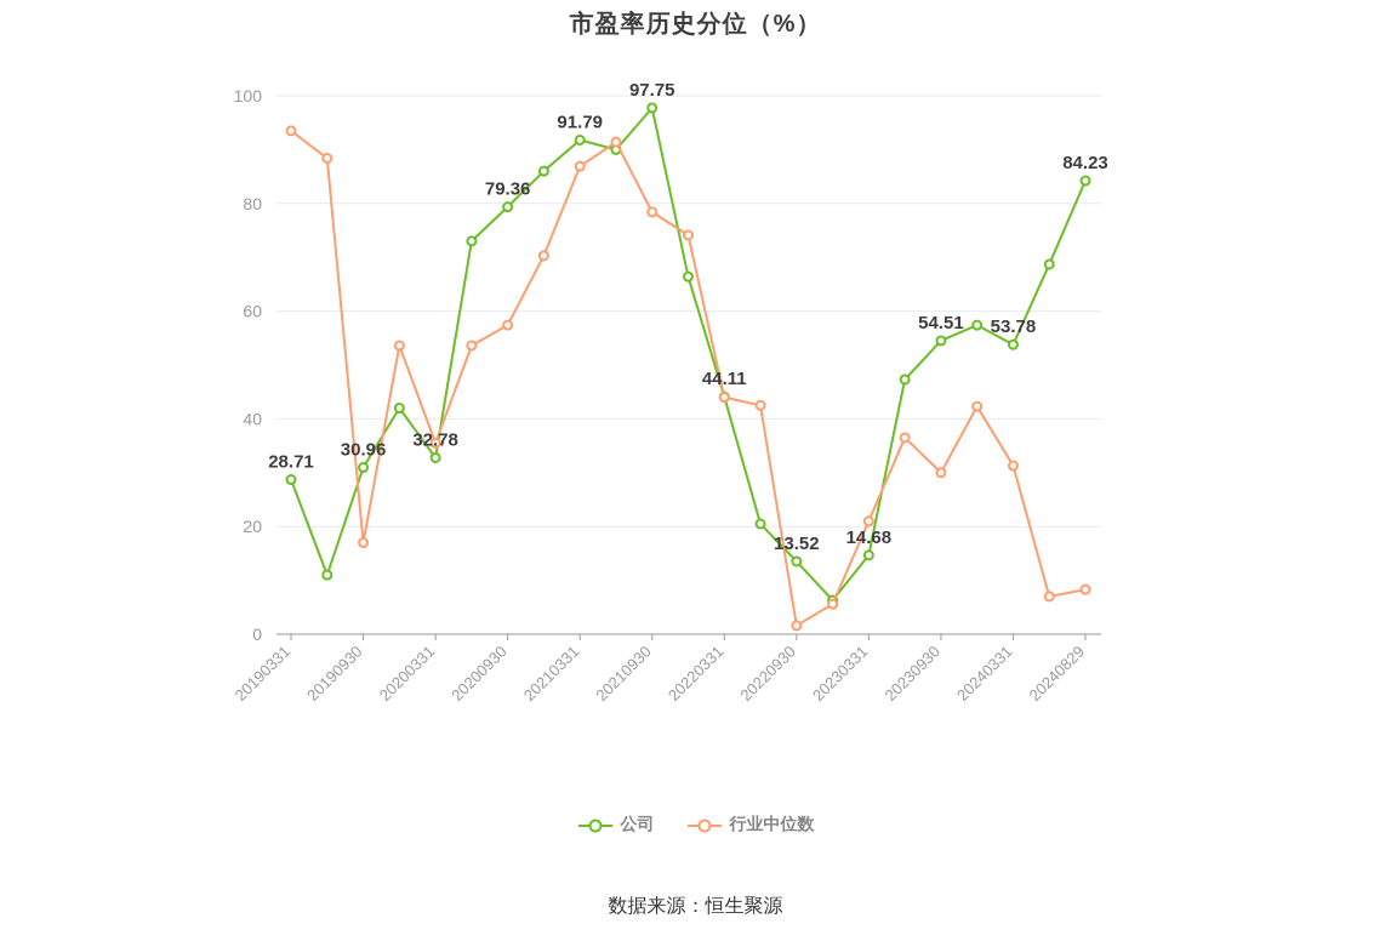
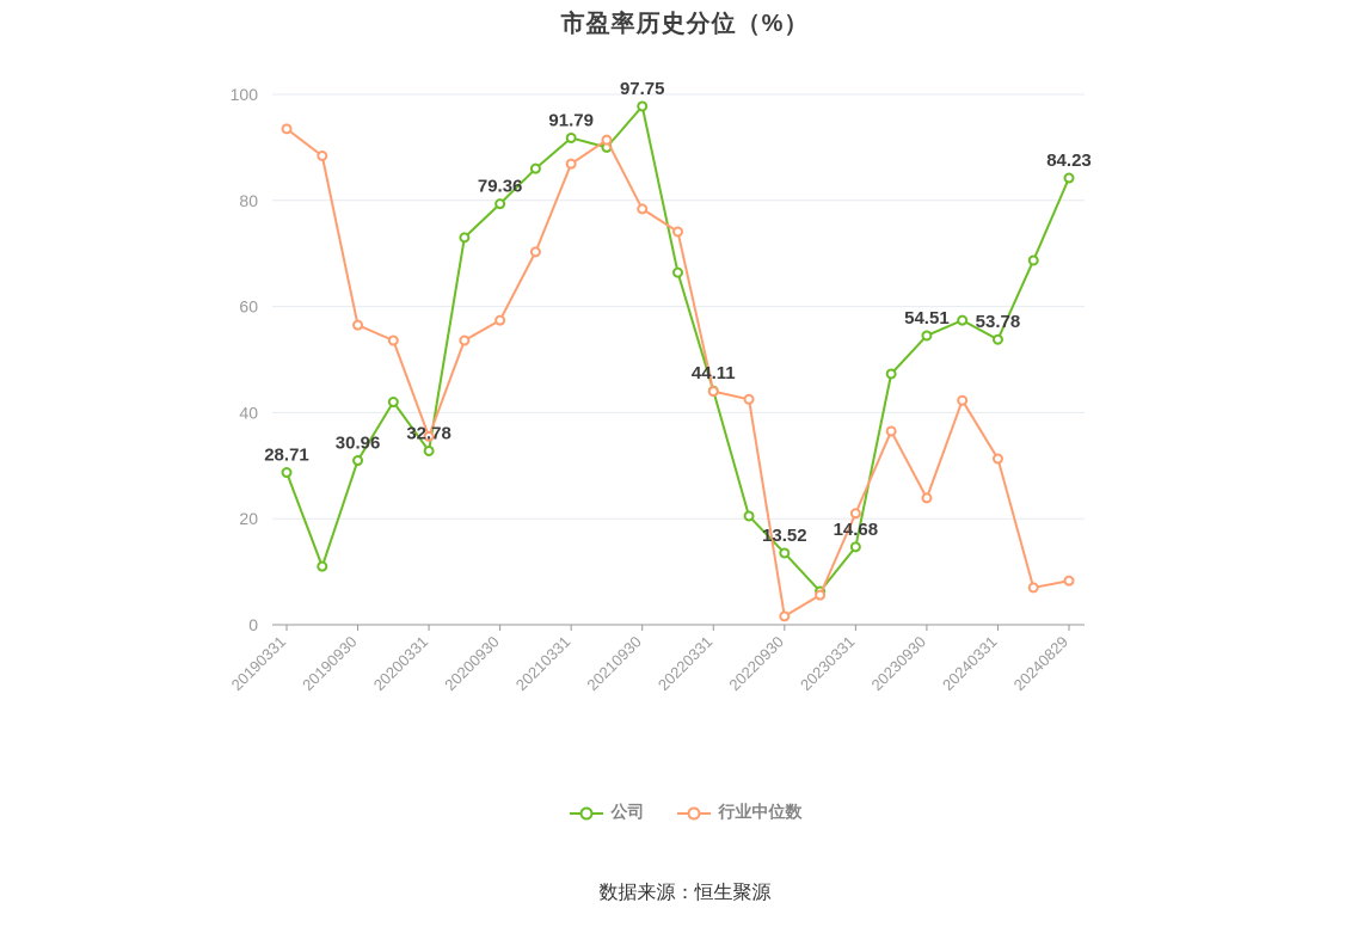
行业中位数/20190930: 17 -> 56
行业中位数/20230930: 30 -> 24
